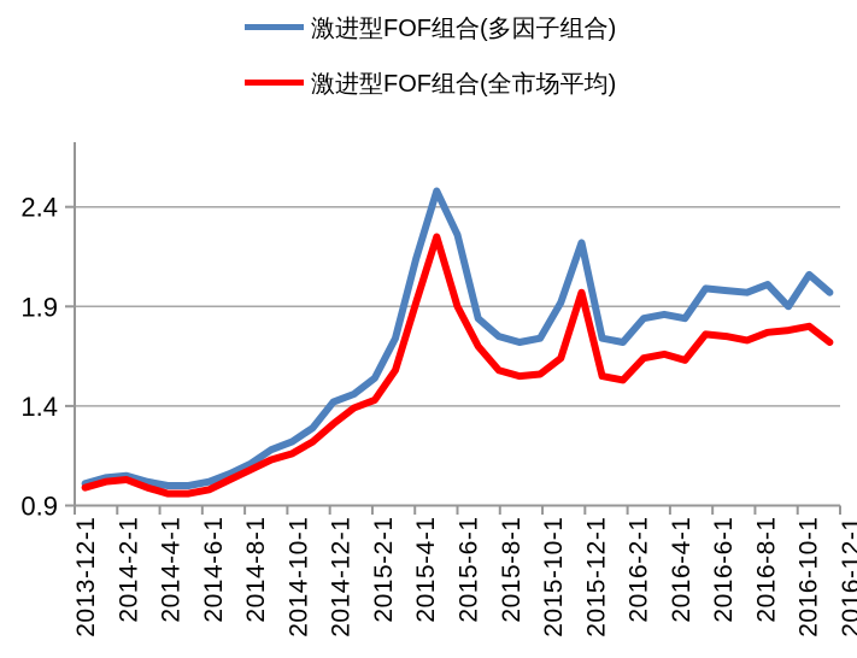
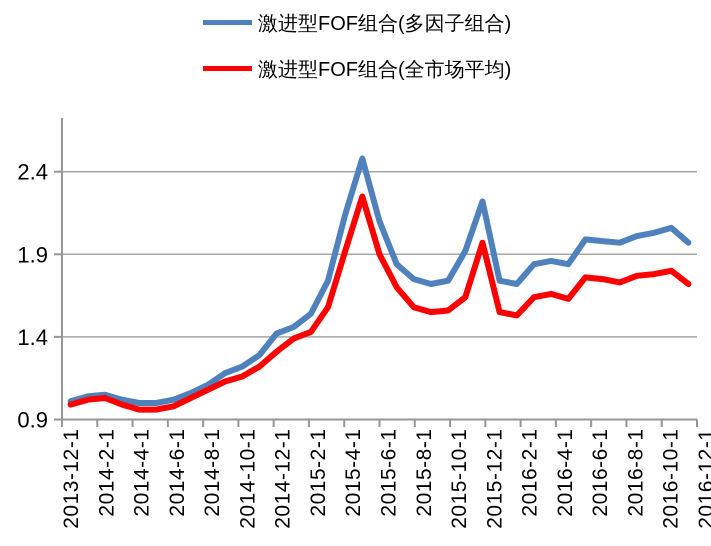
激进型FOF组合(多因子组合)/2015-6-1: 2.26 -> 2.10
激进型FOF组合(多因子组合)/2016-10-1: 1.90 -> 2.03
